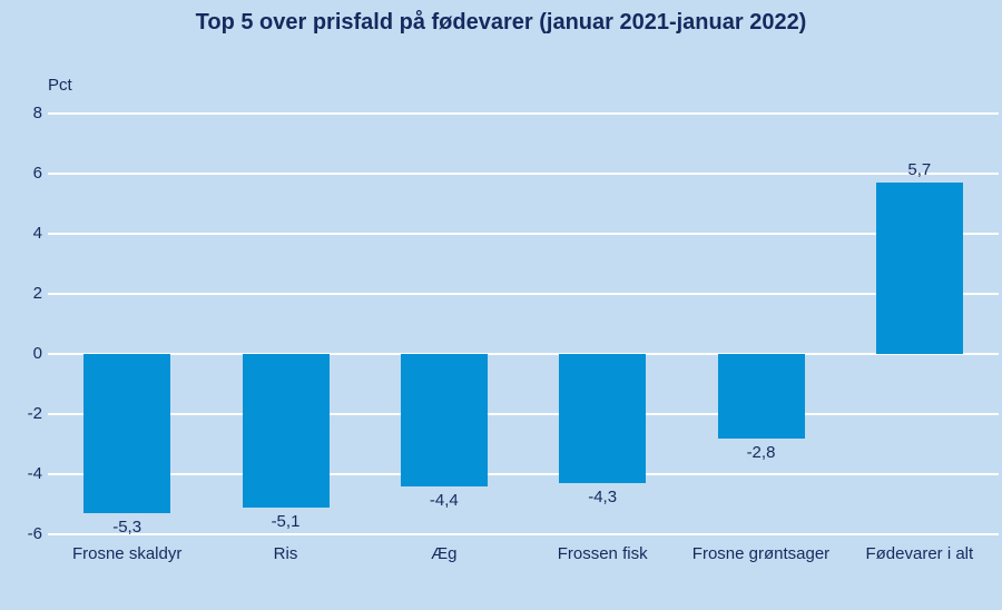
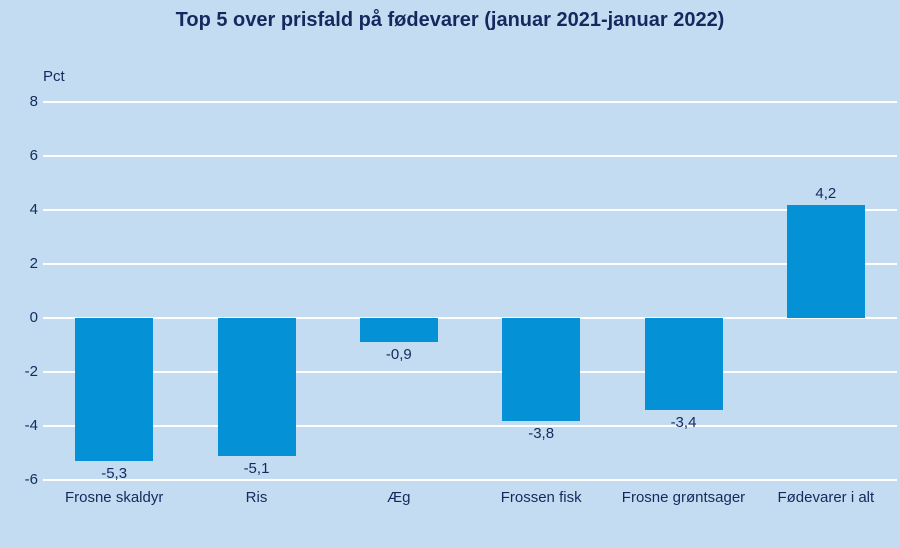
Æg: -4,4 -> -0,9
Frossen fisk: -4,3 -> -3,8
Frosne grøntsager: -2,8 -> -3,4
Fødevarer i alt: 5,7 -> 4,2
